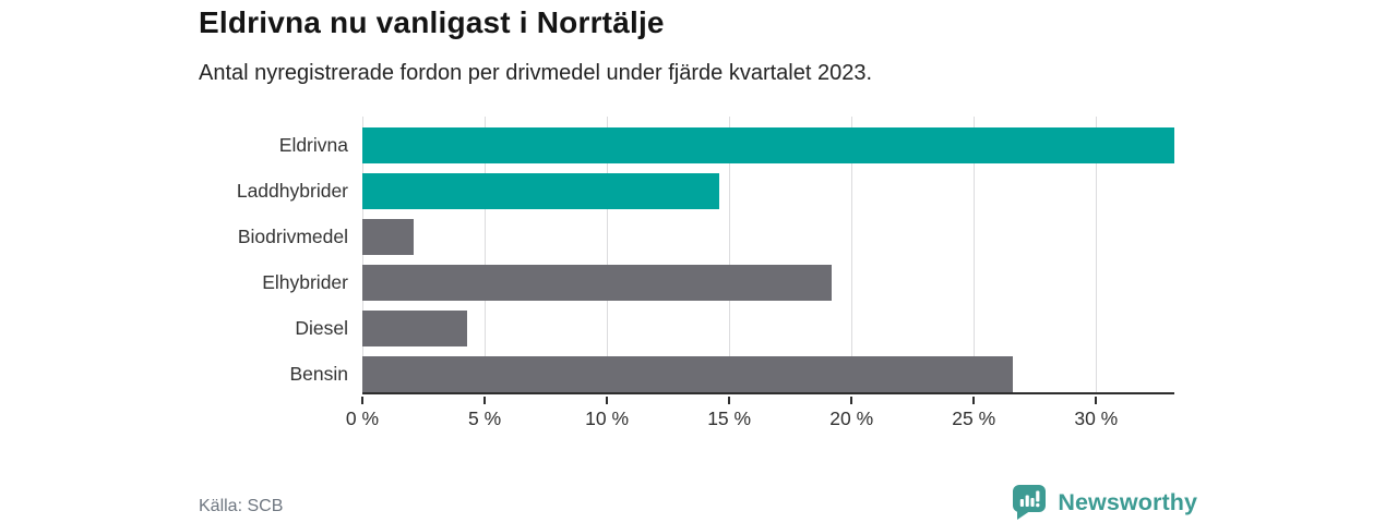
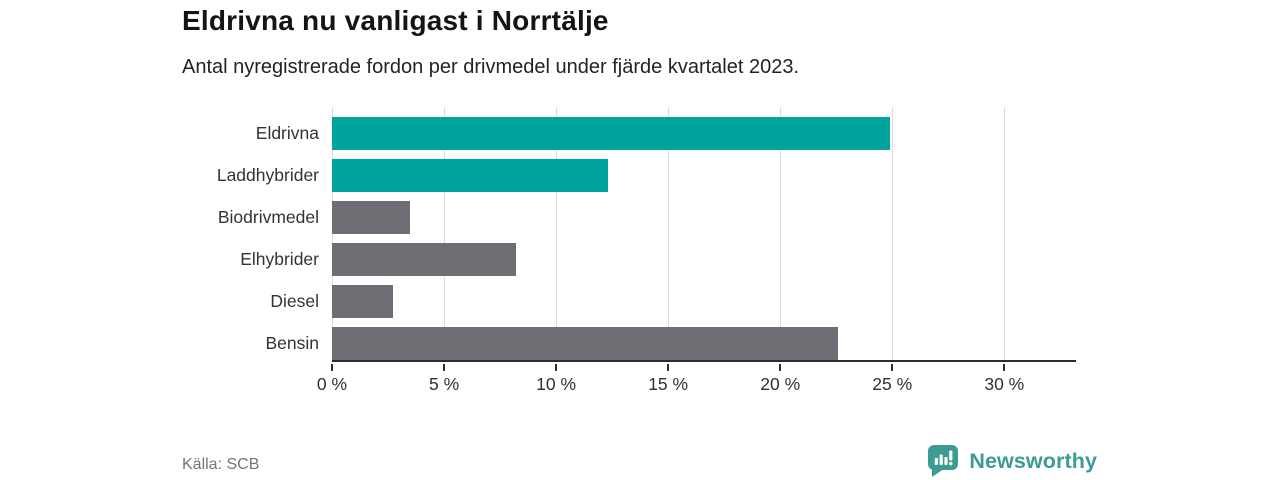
Eldrivna: 33.2% -> 24.9%
Laddhybrider: 14.6% -> 12.3%
Biodrivmedel: 2.1% -> 3.5%
Elhybrider: 19.2% -> 8.2%
Diesel: 4.3% -> 2.7%
Bensin: 26.6% -> 22.6%
